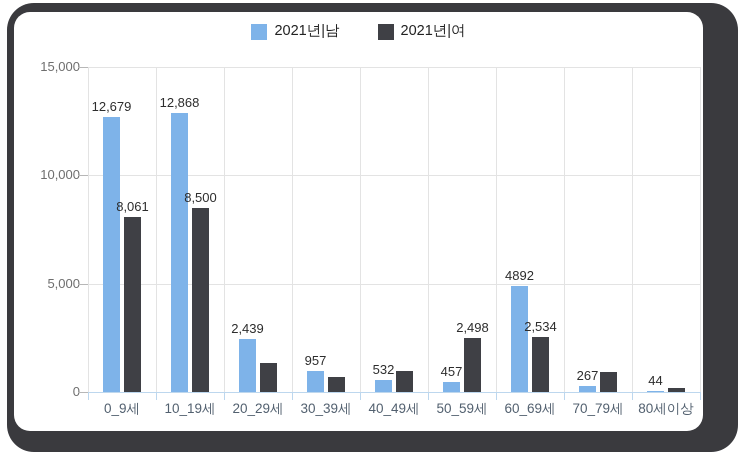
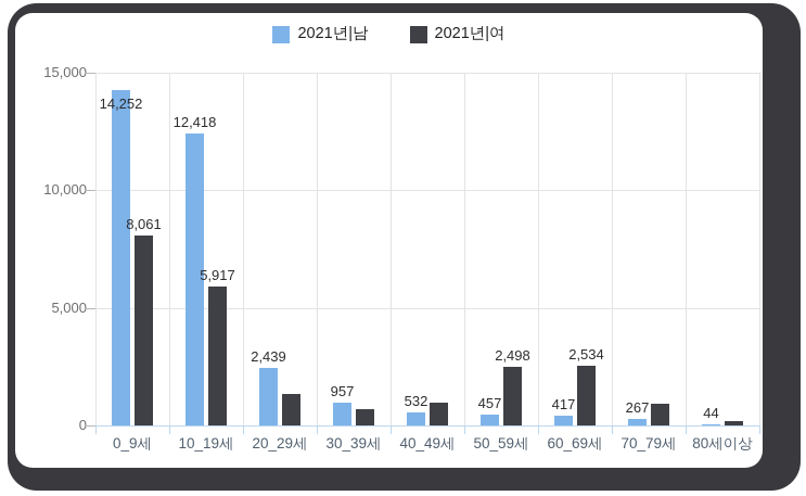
2021년|남/0_9세: 12,679 -> 14,252
2021년|남/10_19세: 12,868 -> 12,418
2021년|여/10_19세: 8,500 -> 5,917
2021년|남/60_69세: 4892 -> 417
